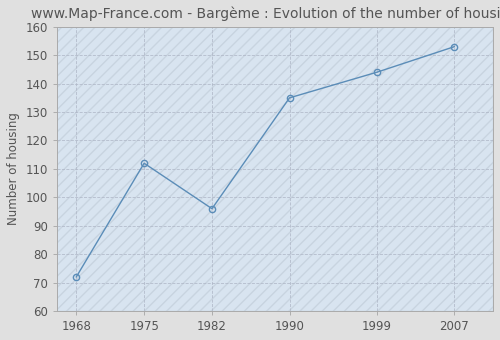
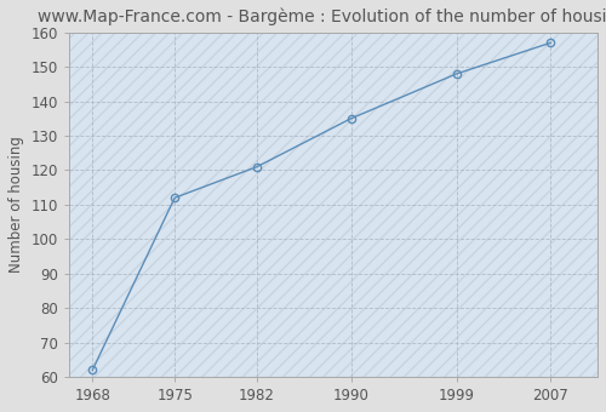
1968: 72 -> 62
1982: 96 -> 121
1999: 144 -> 148
2007: 153 -> 157
